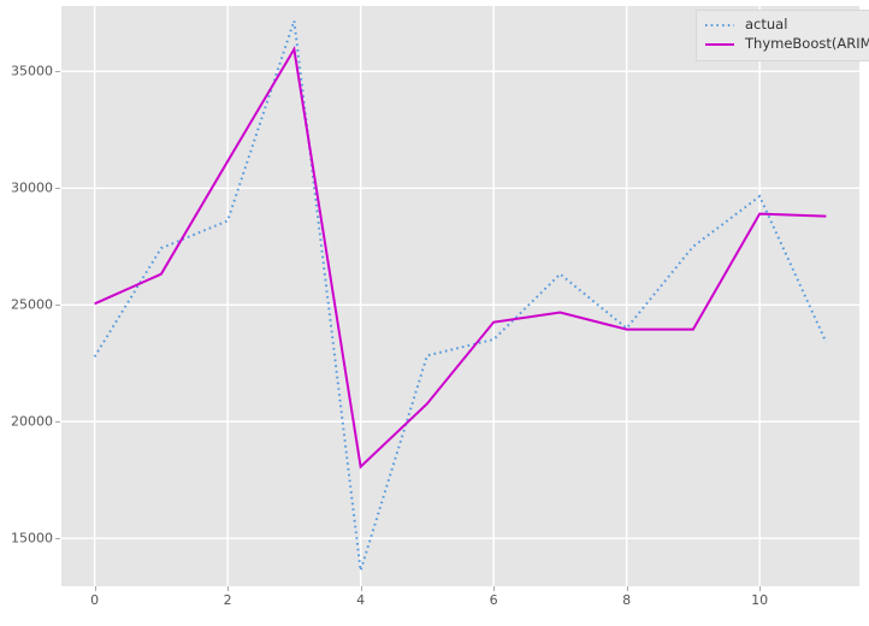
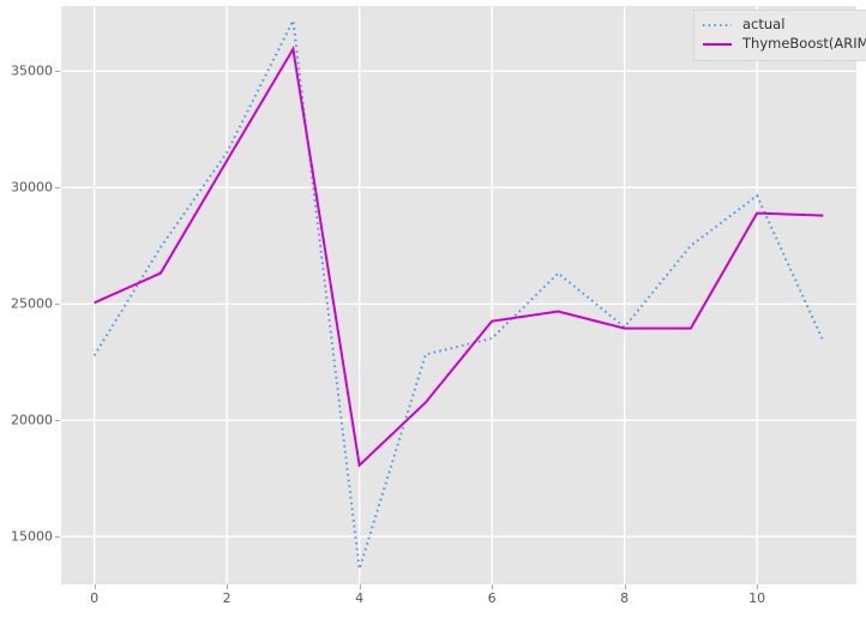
actual/2: 28600 -> 31500
